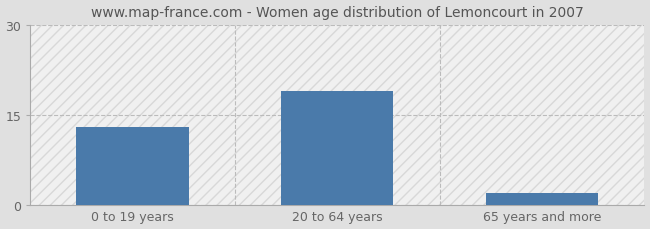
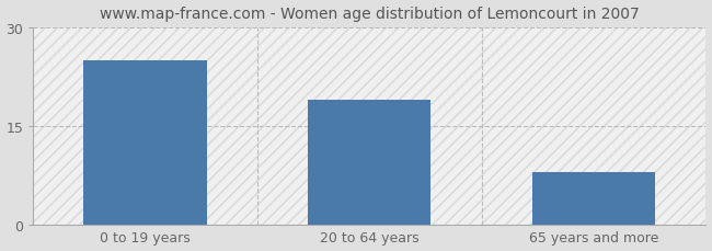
0 to 19 years: 13 -> 25
65 years and more: 2 -> 8
